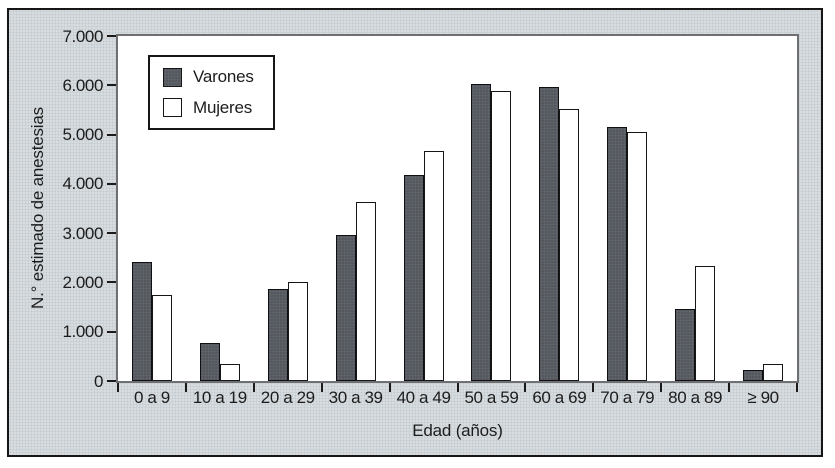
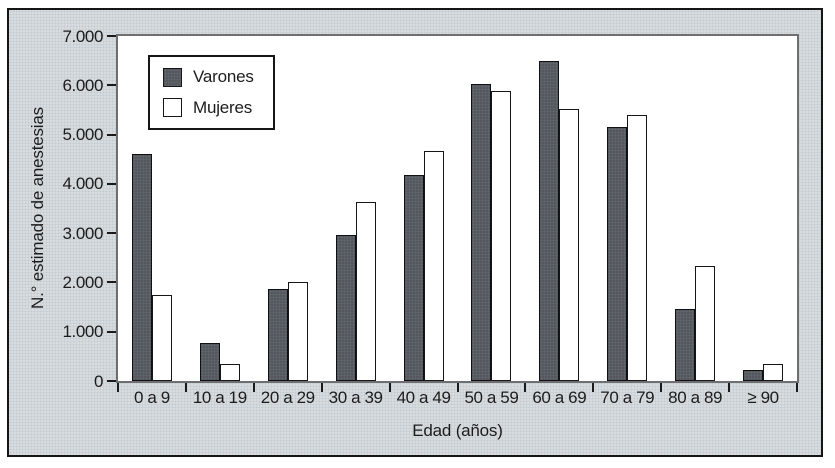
Varones/0 a 9: 2400 -> 4600
Varones/60 a 69: 6000 -> 6500
Mujeres/70 a 79: 5000 -> 5400
